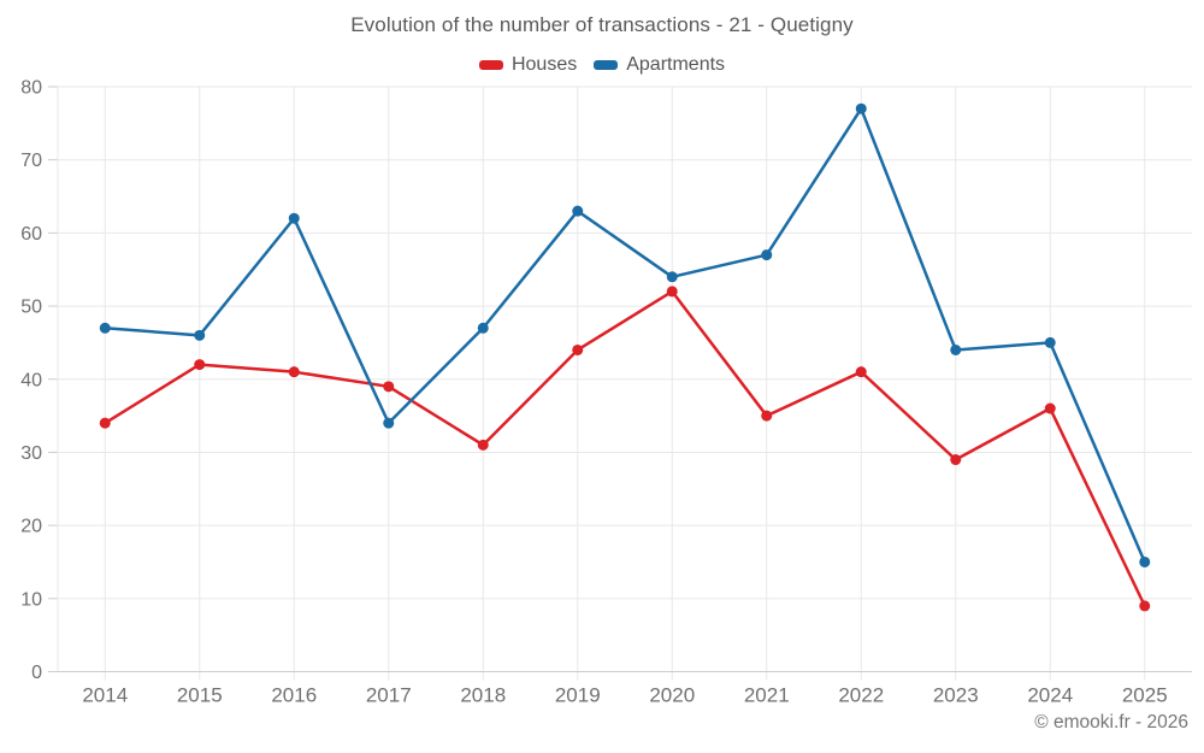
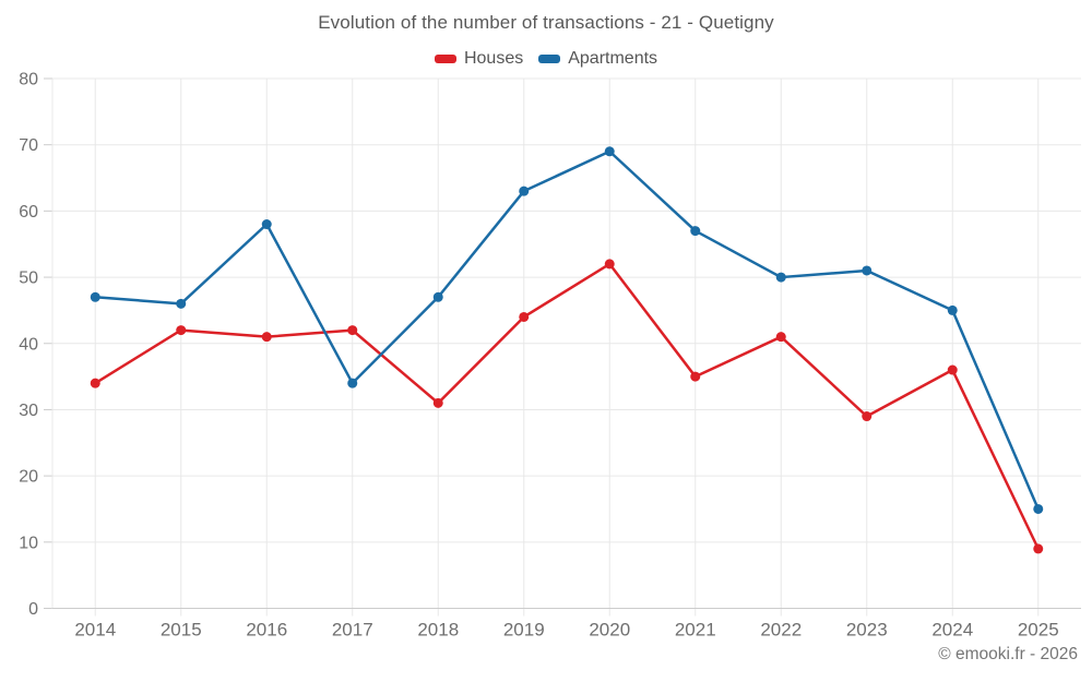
Apartments/2016: 62 -> 58
Houses/2017: 39 -> 42
Apartments/2020: 54 -> 69
Apartments/2022: 77 -> 50
Apartments/2023: 44 -> 51
